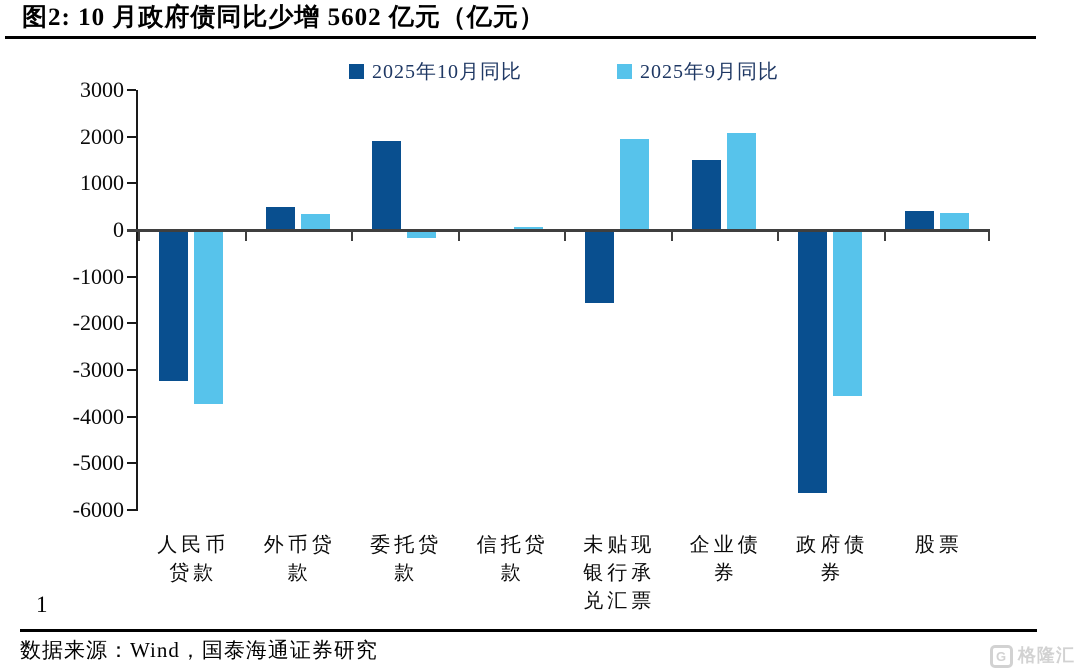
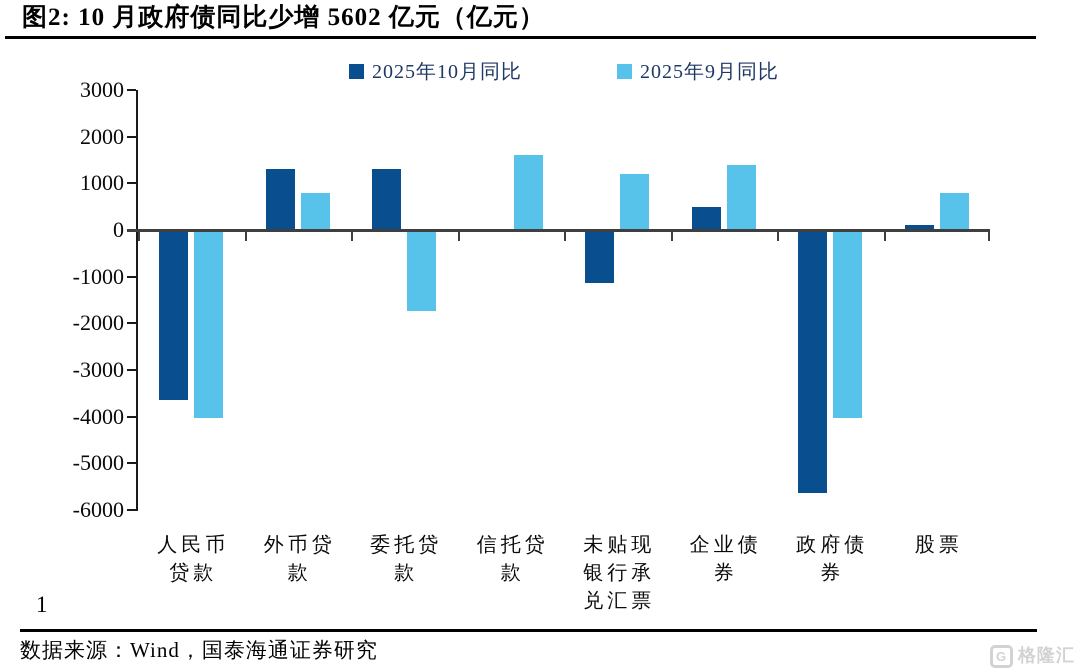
2025年10月同比/人民币贷款: -3200 -> -3600
2025年9月同比/人民币贷款: -3700 -> -4000
2025年10月同比/外币贷款: 500 -> 1300
2025年9月同比/外币贷款: 400 -> 800
2025年10月同比/委托贷款: 1900 -> 1300
2025年9月同比/委托贷款: -100 -> -1700
2025年9月同比/信托贷款: 100 -> 1600
2025年10月同比/未贴现银行承兑汇票: -1500 -> -1100
2025年9月同比/未贴现银行承兑汇票: 2000 -> 1200
2025年10月同比/企业债券: 1500 -> 500
2025年9月同比/企业债券: 2100 -> 1400
2025年9月同比/政府债券: -3500 -> -4000
2025年10月同比/股票: 400 -> 100
2025年9月同比/股票: 400 -> 800
